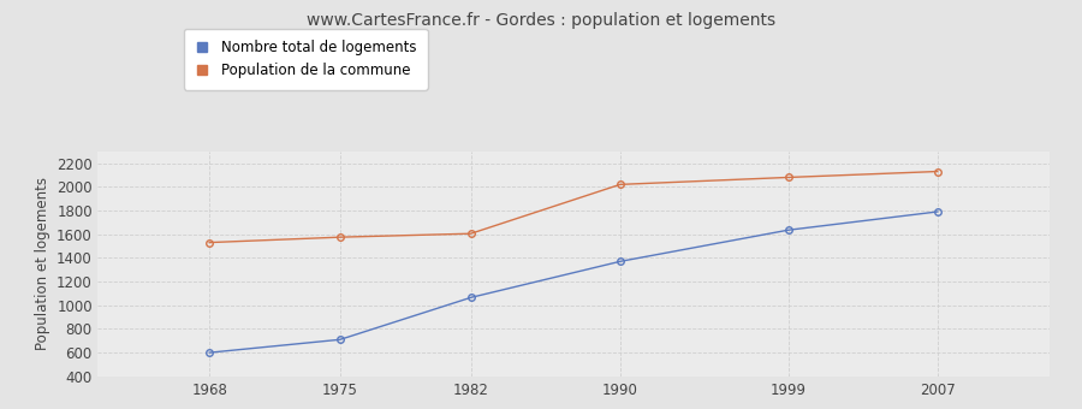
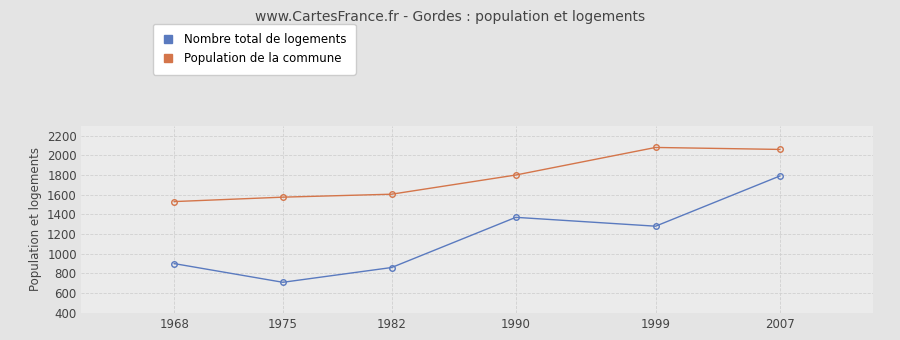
Nombre total de logements/1968: 600 -> 900
Nombre total de logements/1982: 1060 -> 860
Population de la commune/1990: 2020 -> 1800
Nombre total de logements/1999: 1640 -> 1280
Population de la commune/2007: 2130 -> 2060
